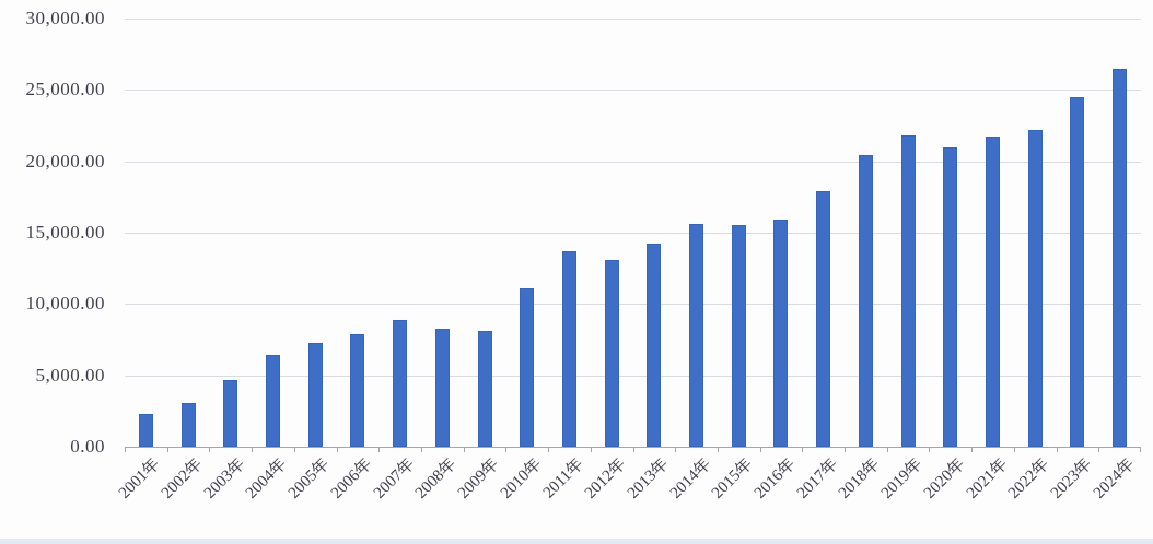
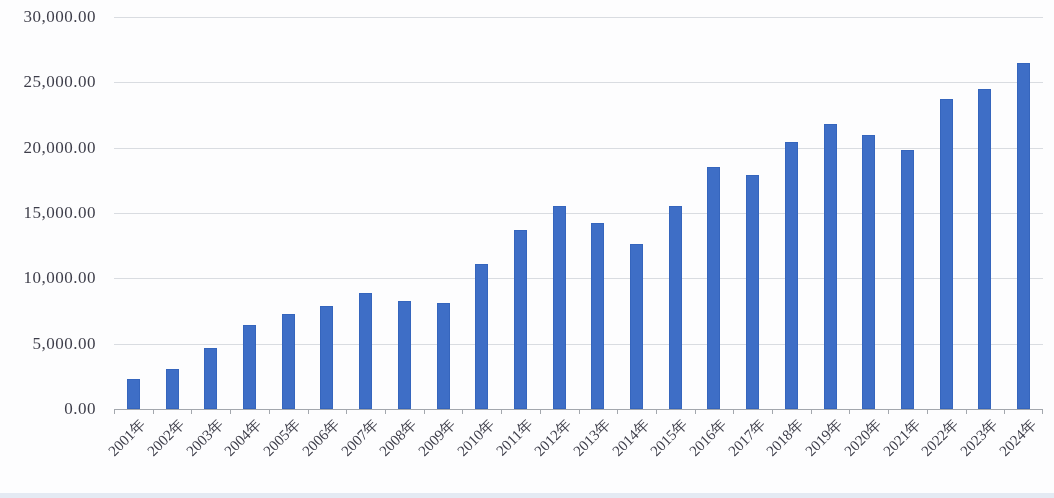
2012年: 13100 -> 15500
2014年: 15600 -> 12600
2016年: 15900 -> 18500
2021年: 21700 -> 19800
2022年: 22200 -> 23700
